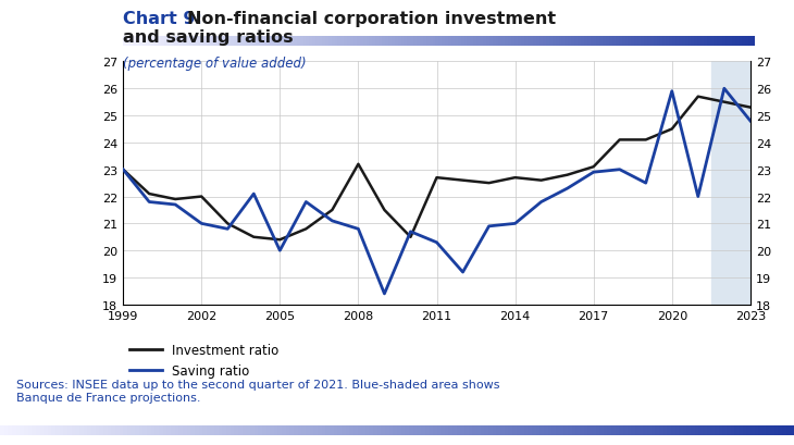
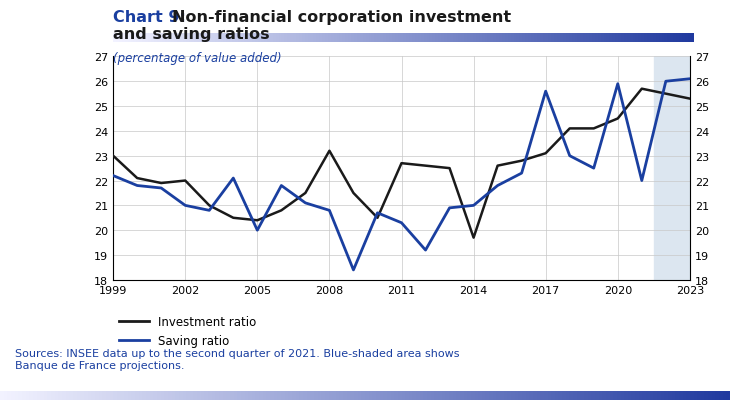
Saving ratio/1999: 23.0 -> 22.2
Investment ratio/2014: 22.7 -> 19.7
Saving ratio/2017: 22.9 -> 25.6
Saving ratio/2023: 24.8 -> 26.1
